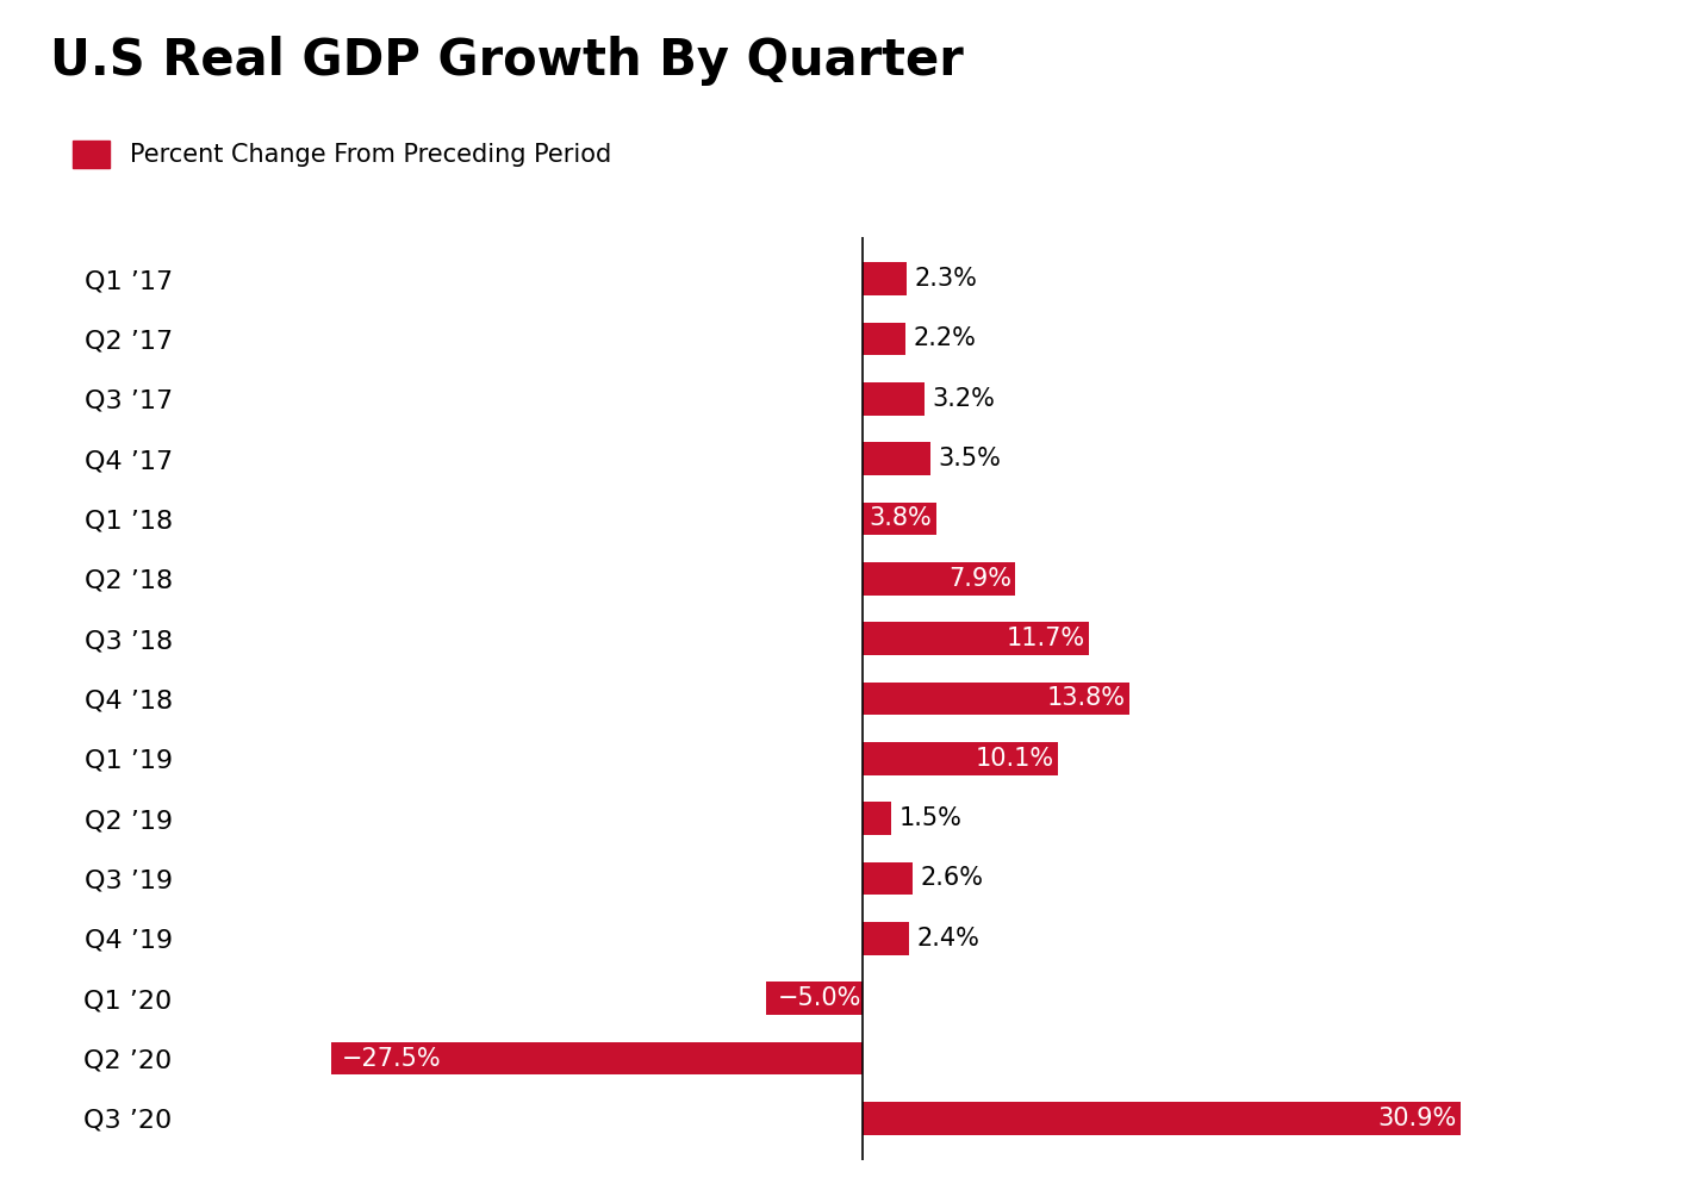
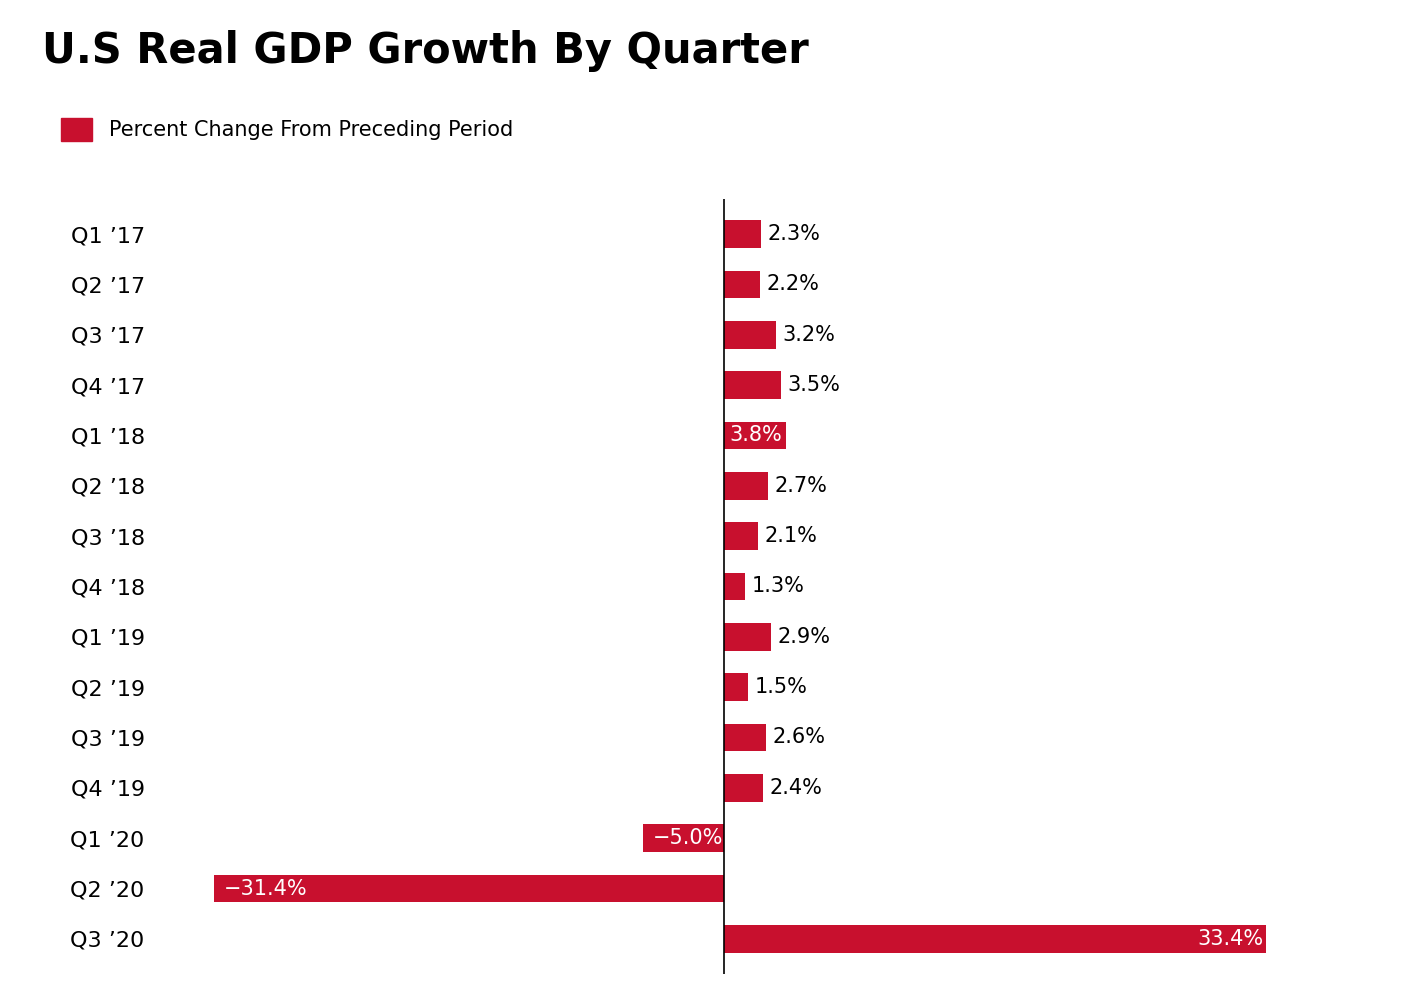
Q2 ’18: 7.9% -> 2.7%
Q3 ’18: 11.7% -> 2.1%
Q4 ’18: 13.8% -> 1.3%
Q1 ’19: 10.1% -> 2.9%
Q2 ’20: −27.5% -> −31.4%
Q3 ’20: 30.9% -> 33.4%
